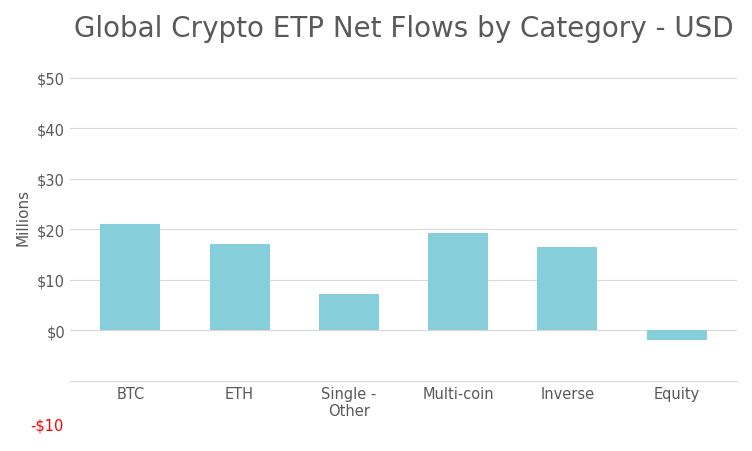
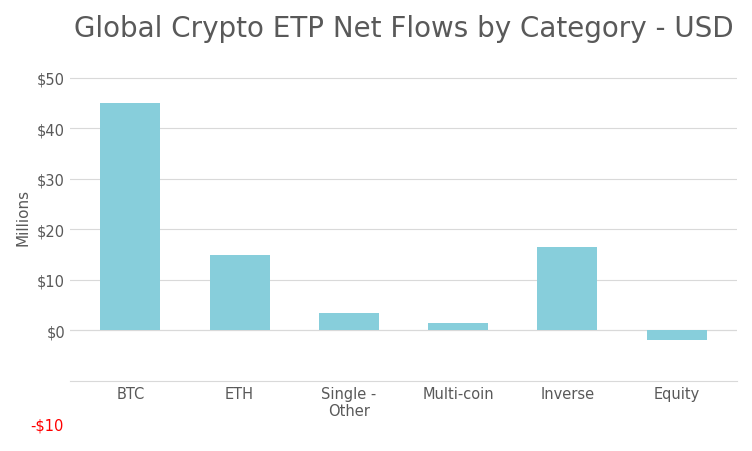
BTC: $21.0 -> $45.0
ETH: $17.0 -> $15.0
Single - Other: $7.2 -> $3.5
Multi-coin: $19.2 -> $1.5
